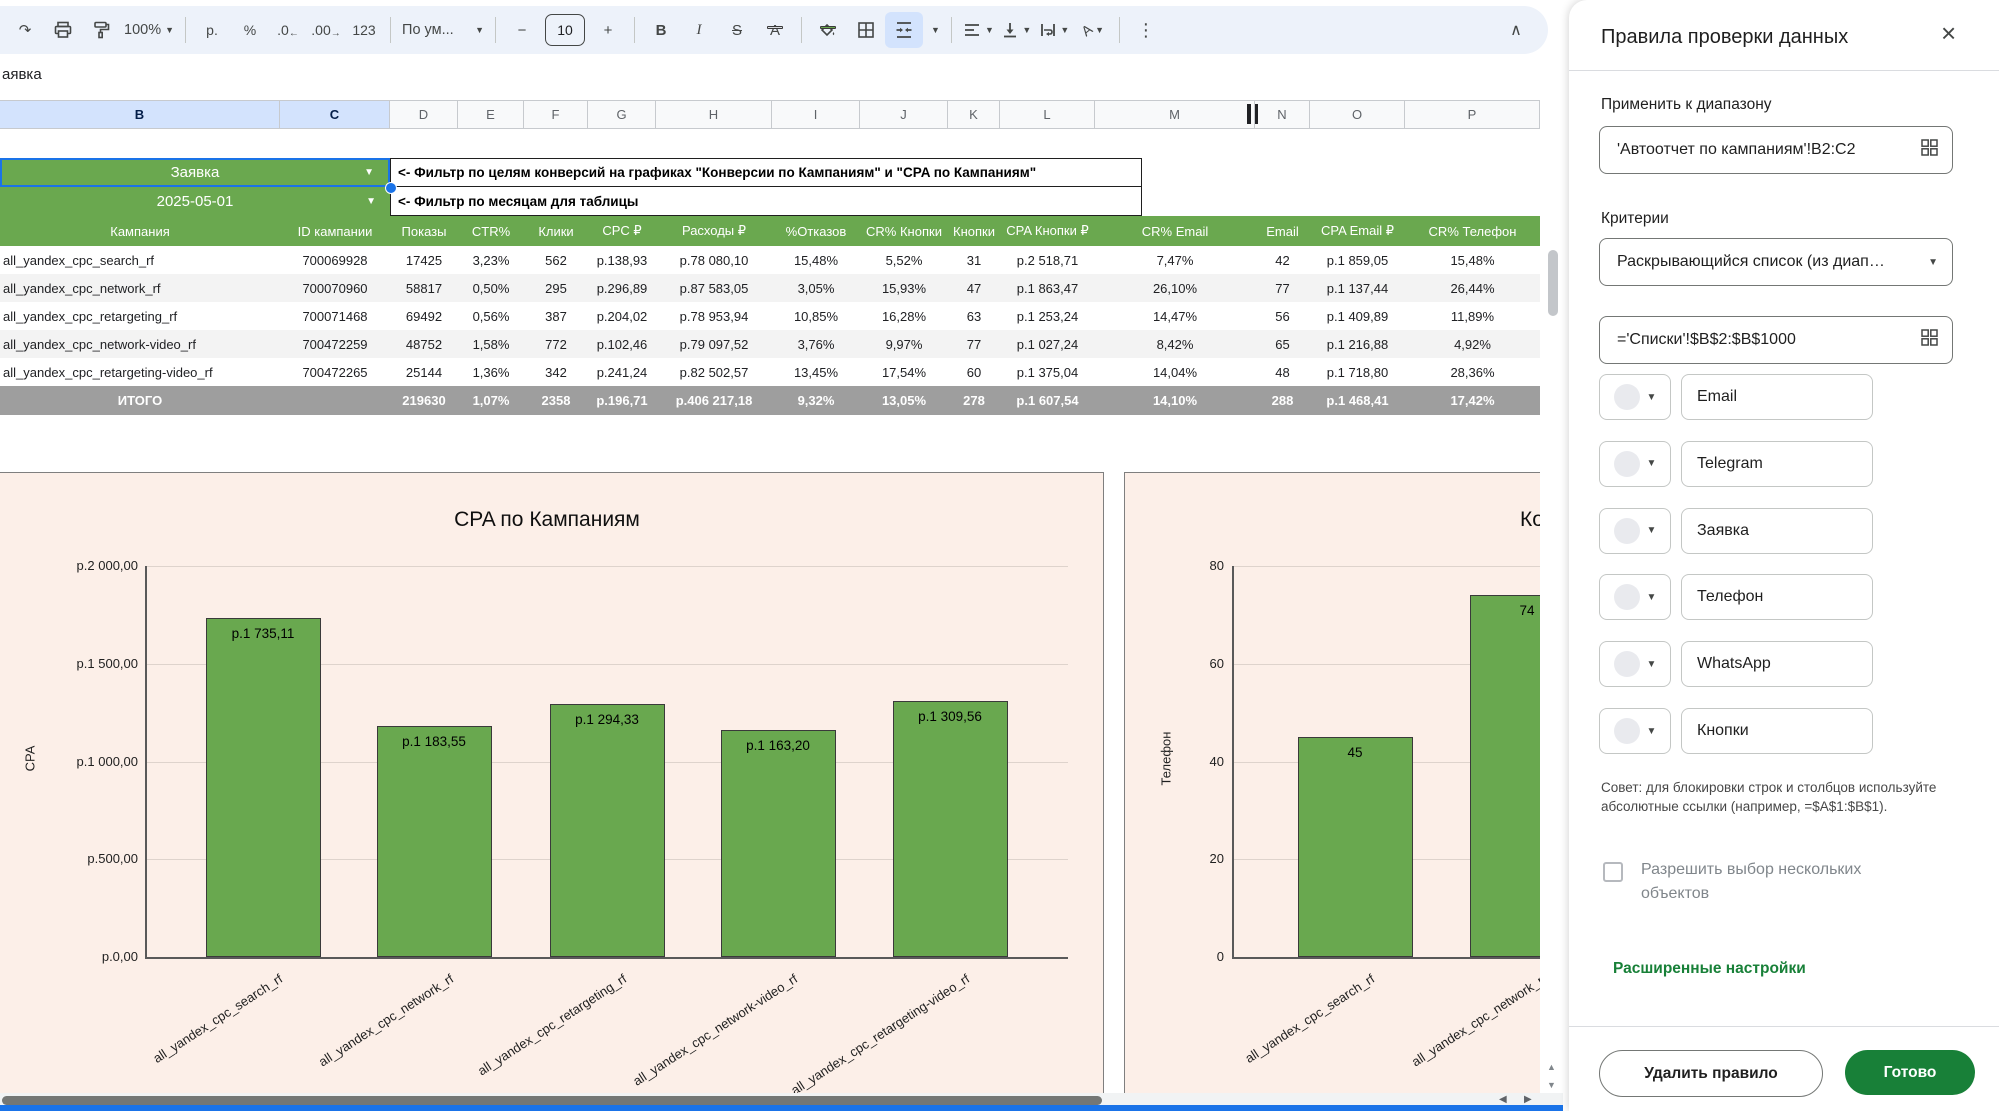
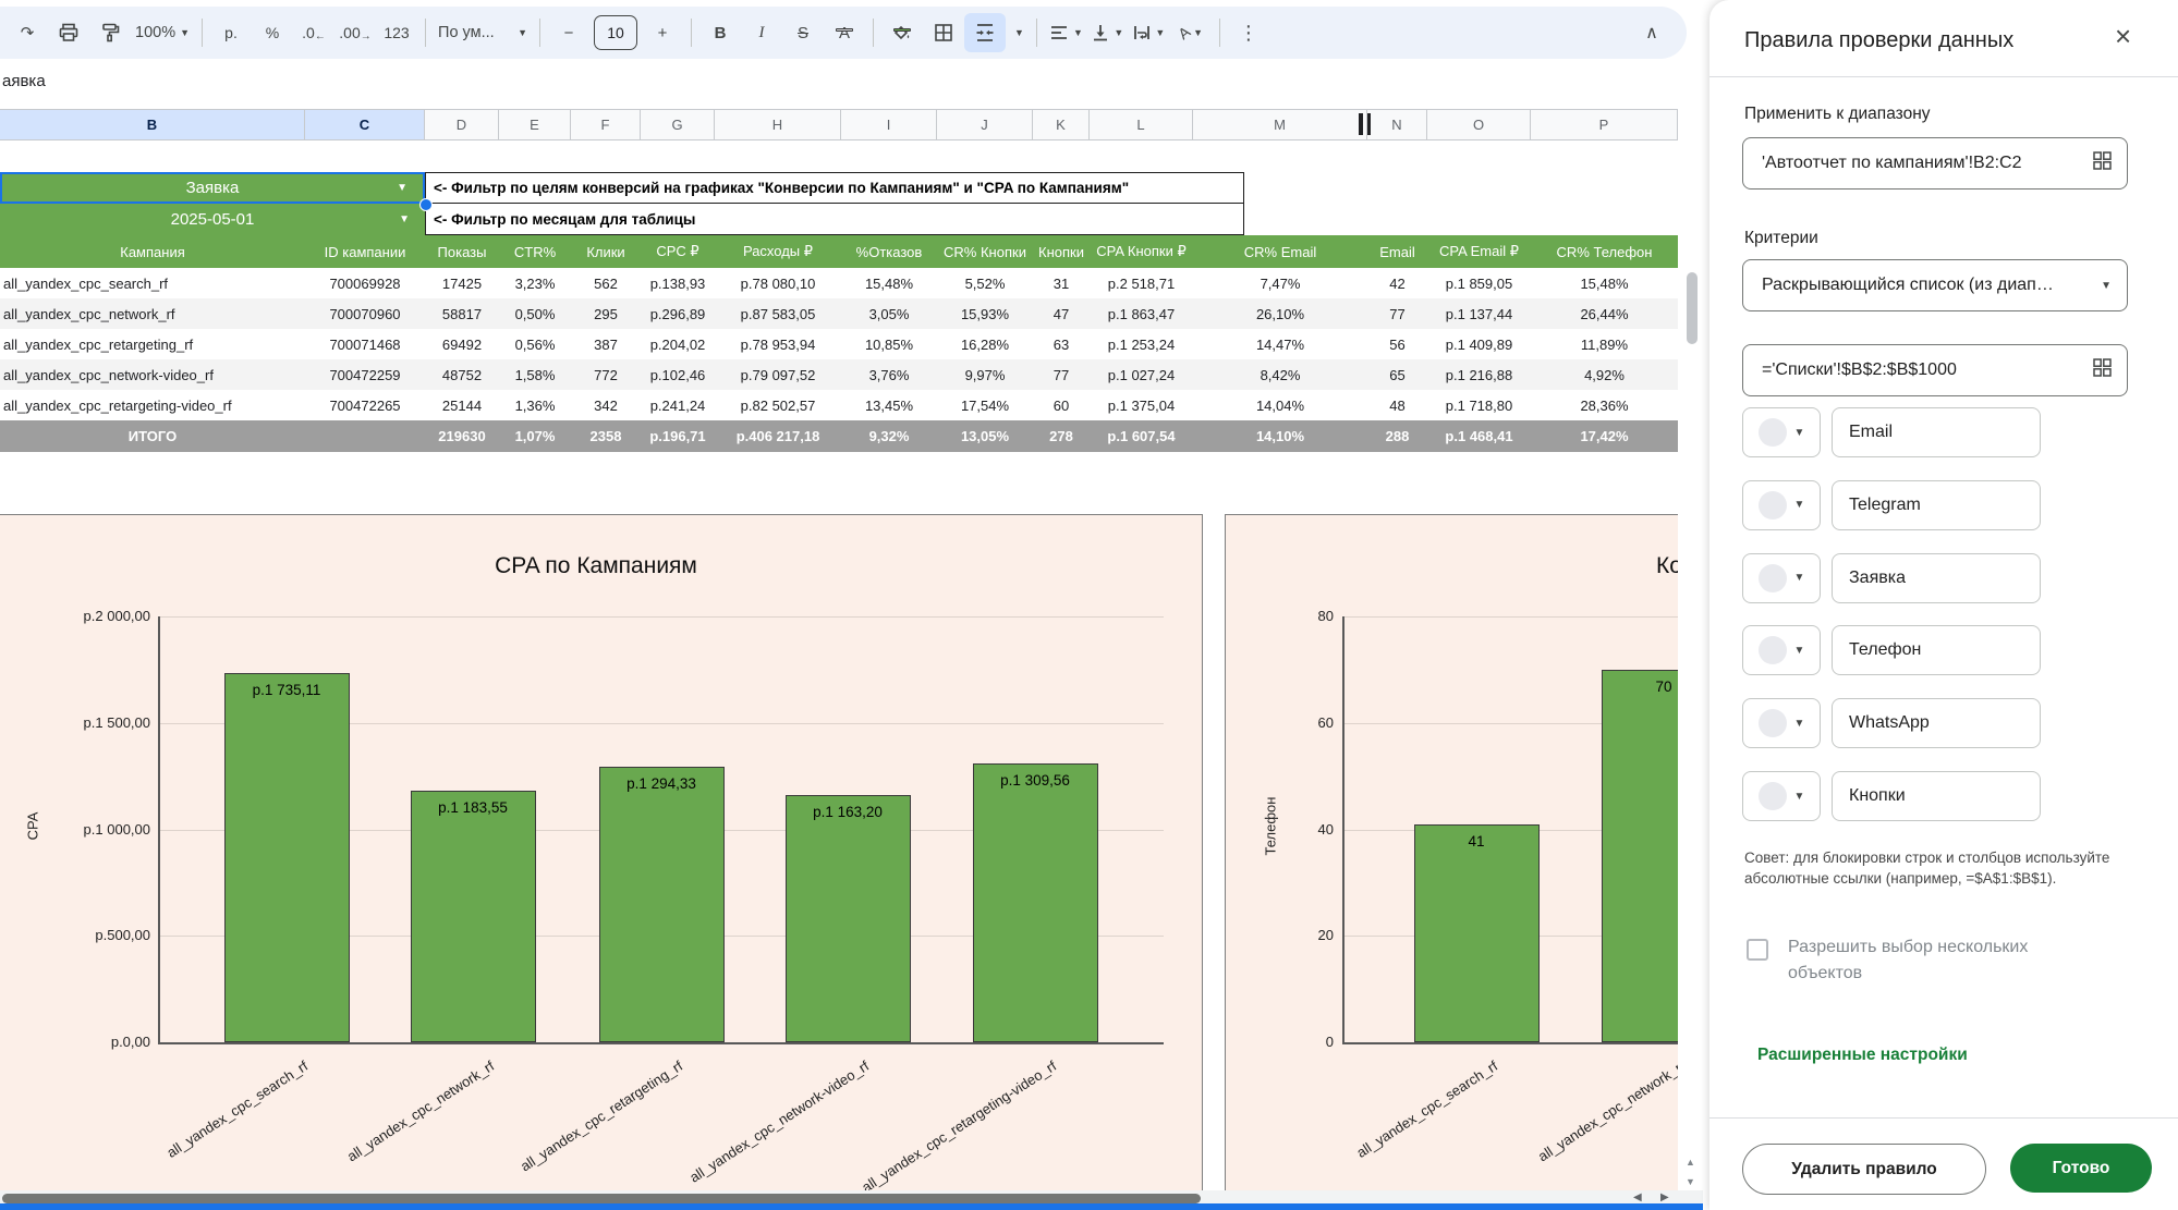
Ко/all_yandex_cpc_search_rf: 45 -> 41
Ко/all_yandex_cpc_network_rf: 74 -> 70
